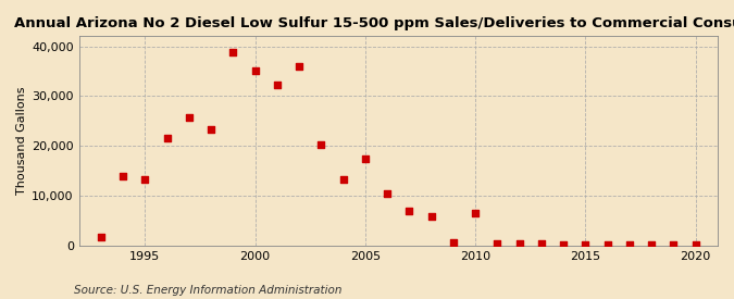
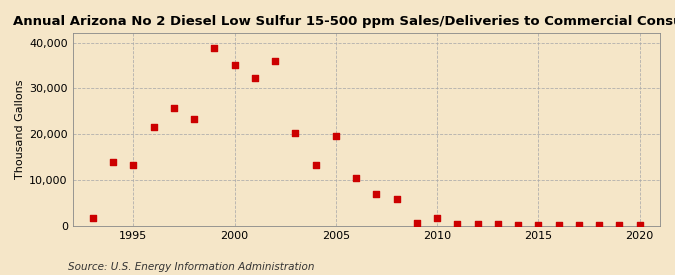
2005: 17,500 -> 19,600
2010: 6,500 -> 1,700
